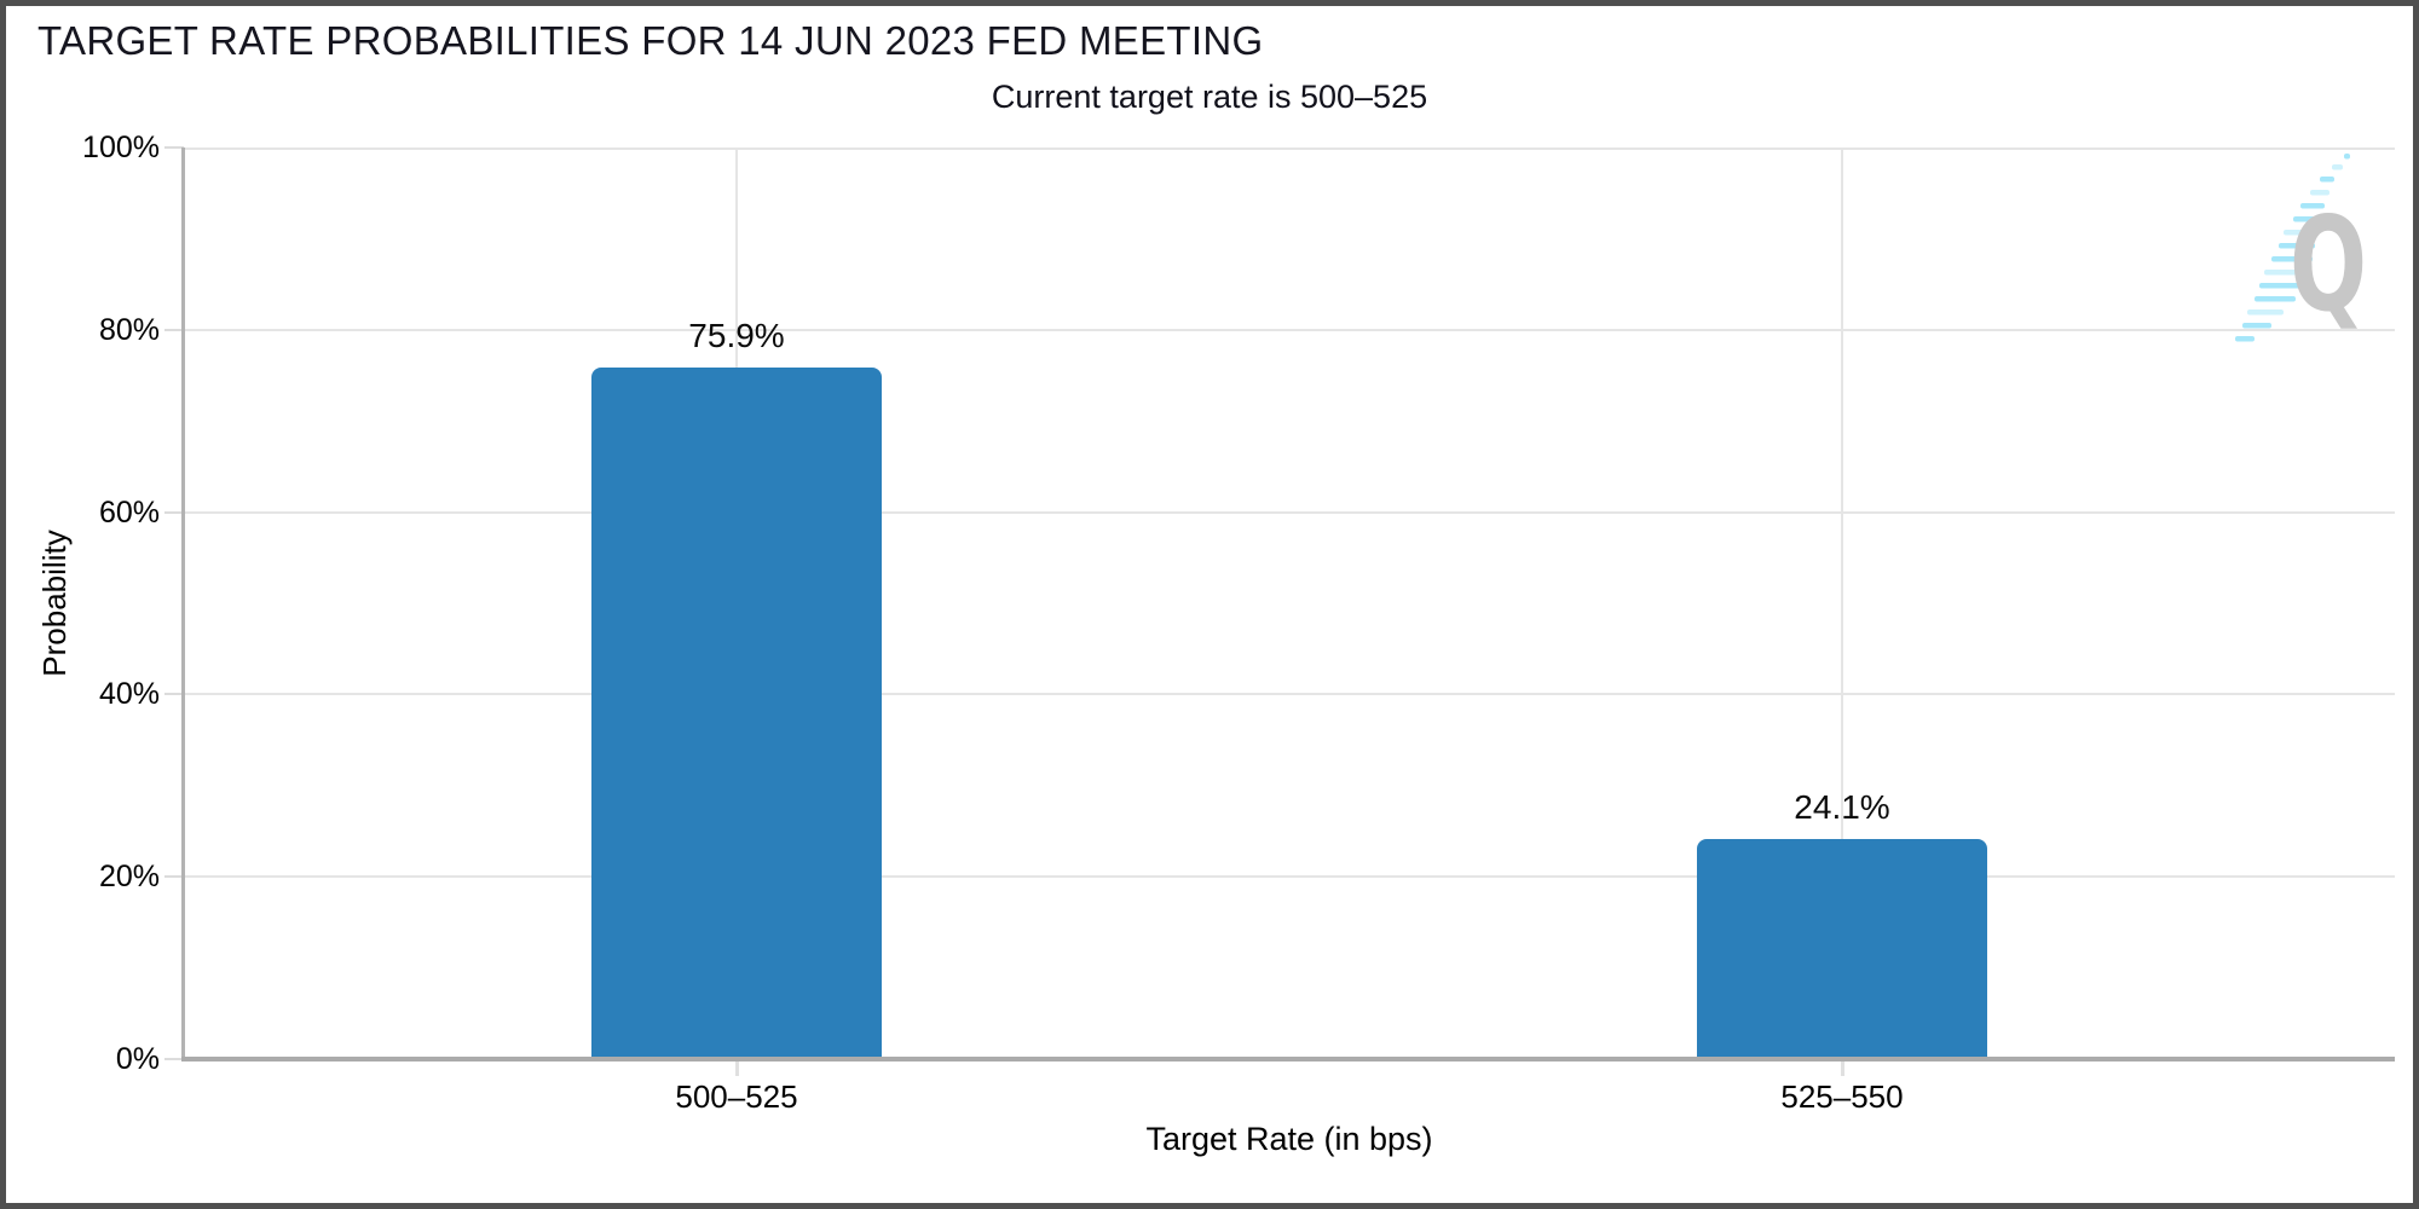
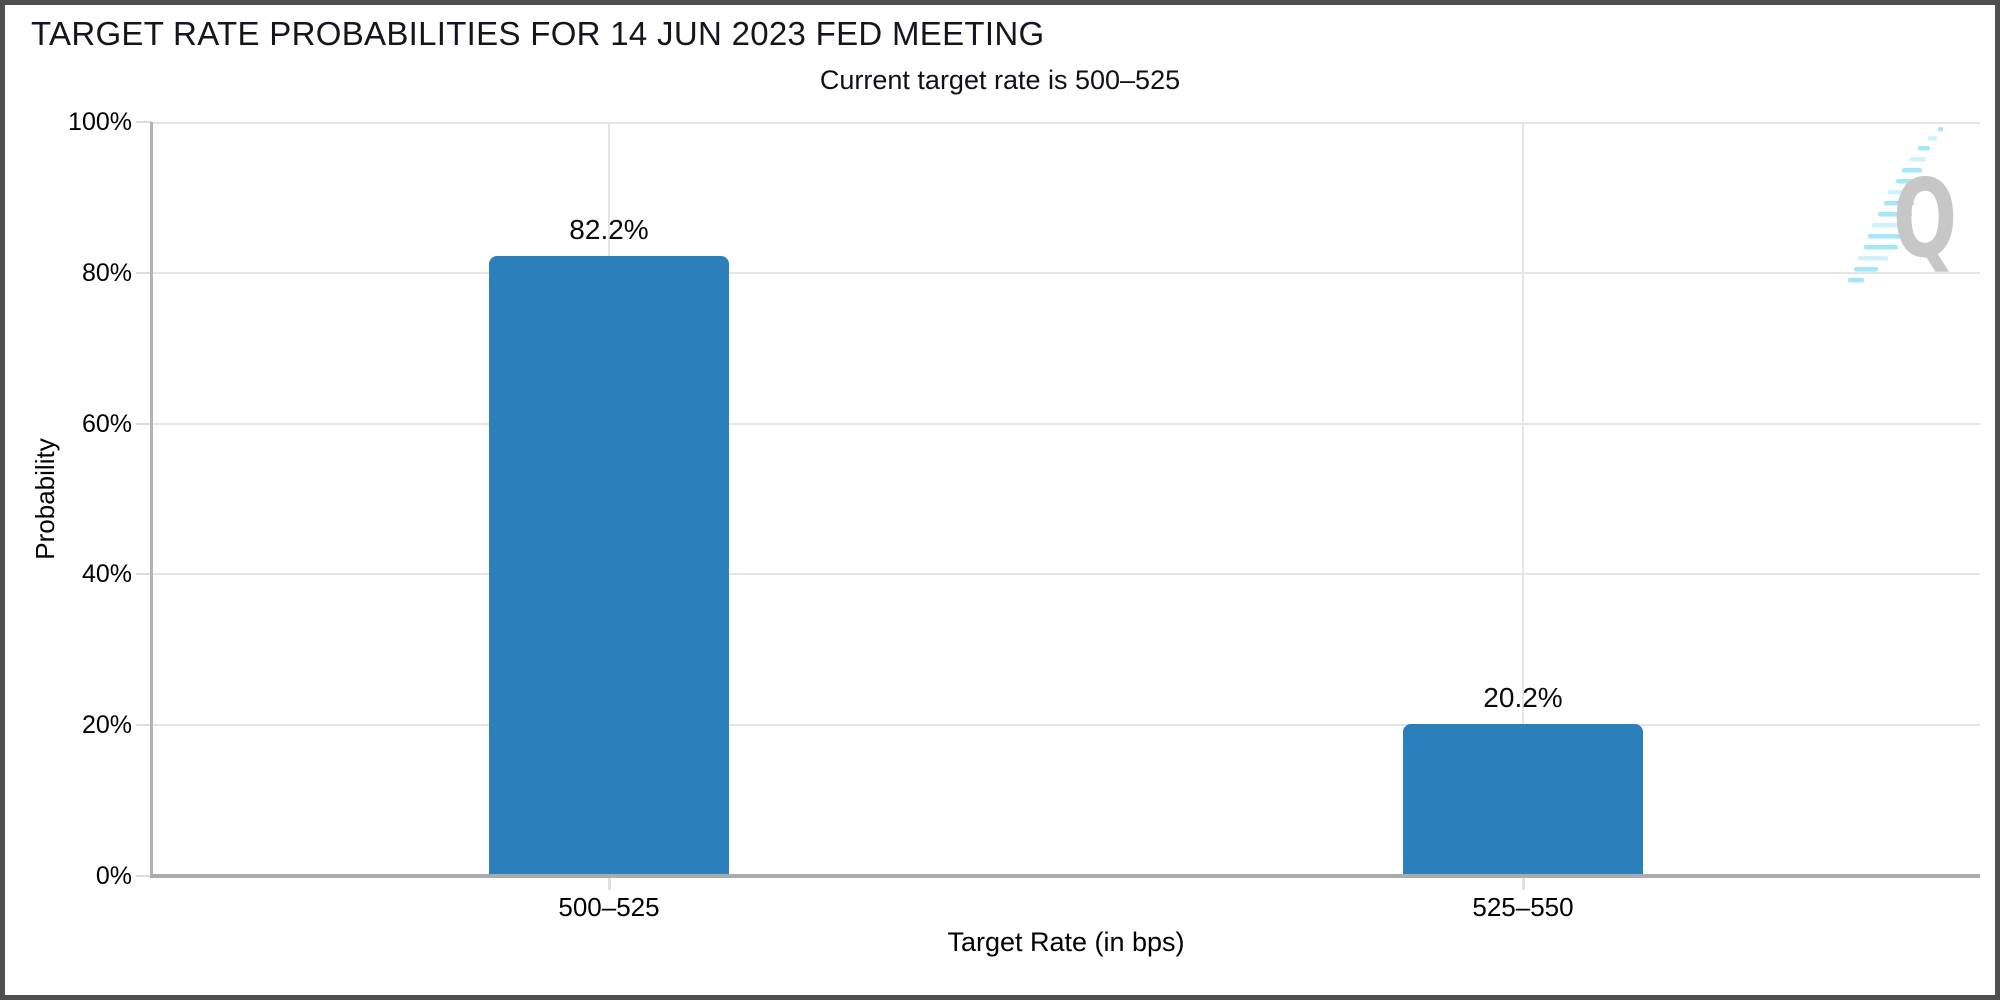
500–525: 75.9% -> 82.2%
525–550: 24.1% -> 20.2%
